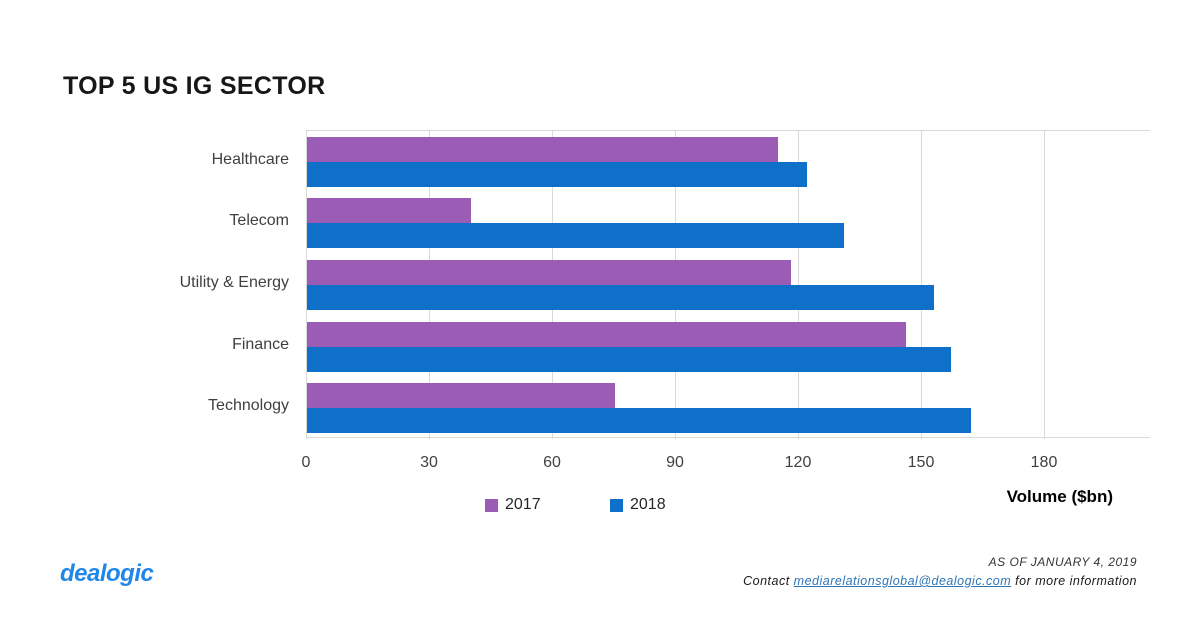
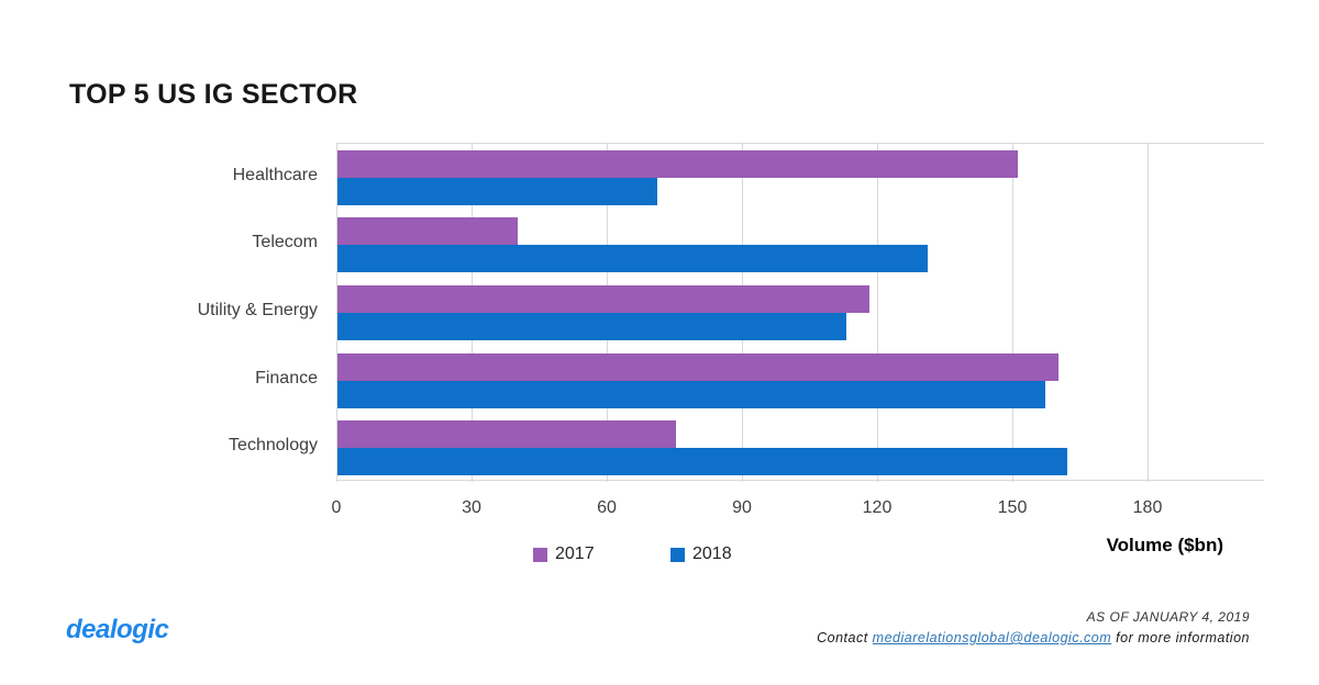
2017/Healthcare: 115 -> 151
2018/Healthcare: 122 -> 71
2018/Utility & Energy: 153 -> 113
2017/Finance: 146 -> 160
